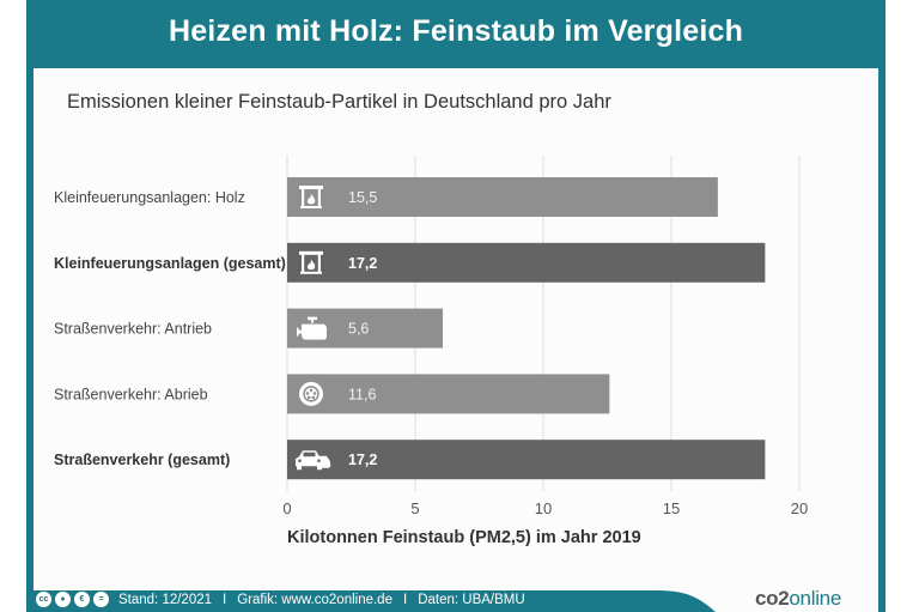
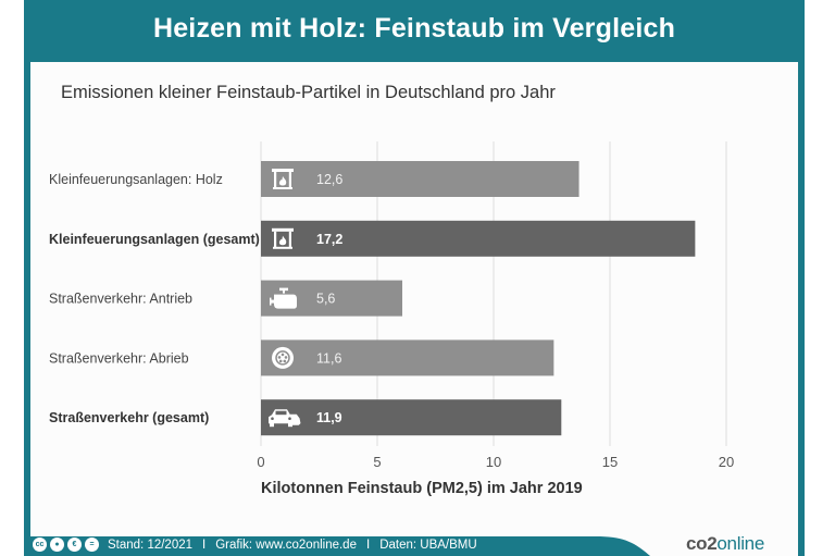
Kleinfeuerungsanlagen: Holz: 15,5 -> 12,6
Straßenverkehr (gesamt): 17,2 -> 11,9
